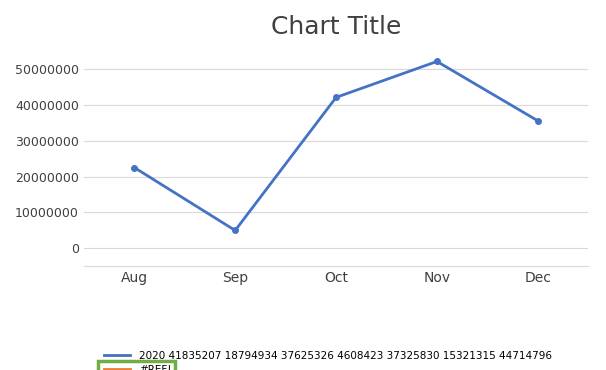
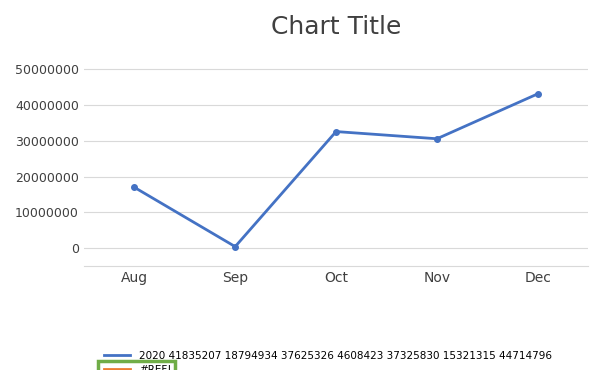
Aug: 22500000 -> 17000000
Sep: 5000000 -> 500000
Oct: 42000000 -> 32500000
Nov: 52000000 -> 30500000
Dec: 35500000 -> 43000000
